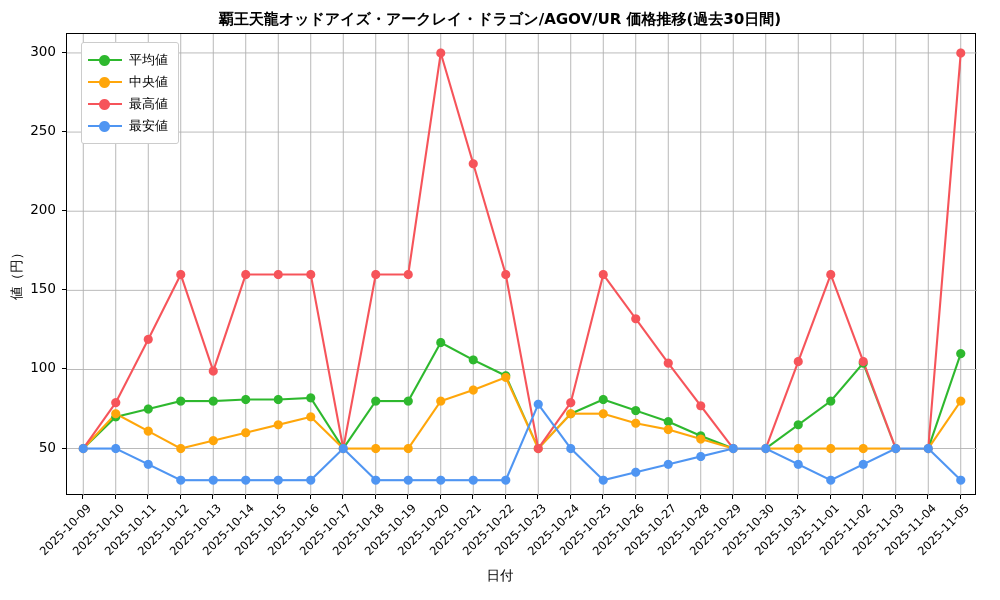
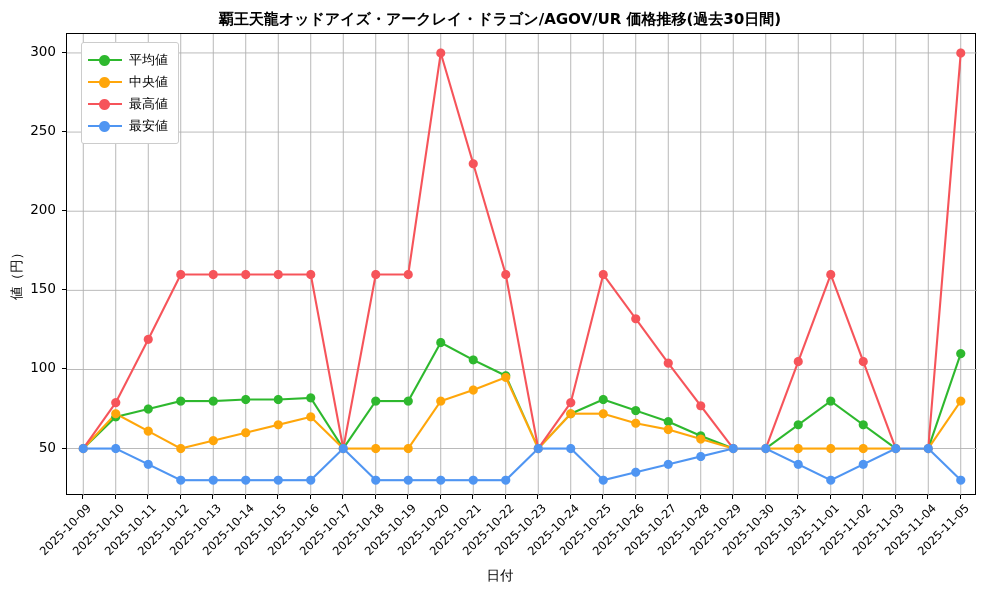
最高値/2025-10-13: 99 -> 160
最安値/2025-10-23: 78 -> 50
平均値/2025-11-02: 104 -> 65
